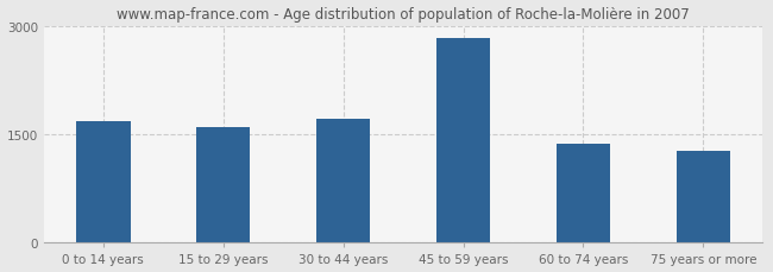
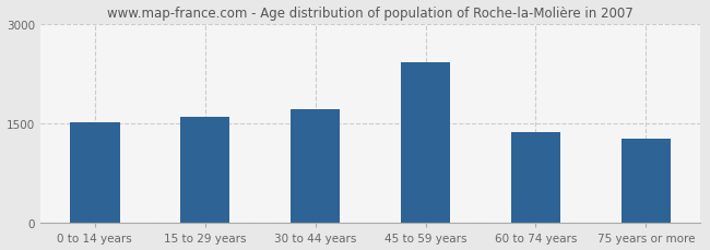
0 to 14 years: 1680 -> 1520
45 to 59 years: 2820 -> 2420
